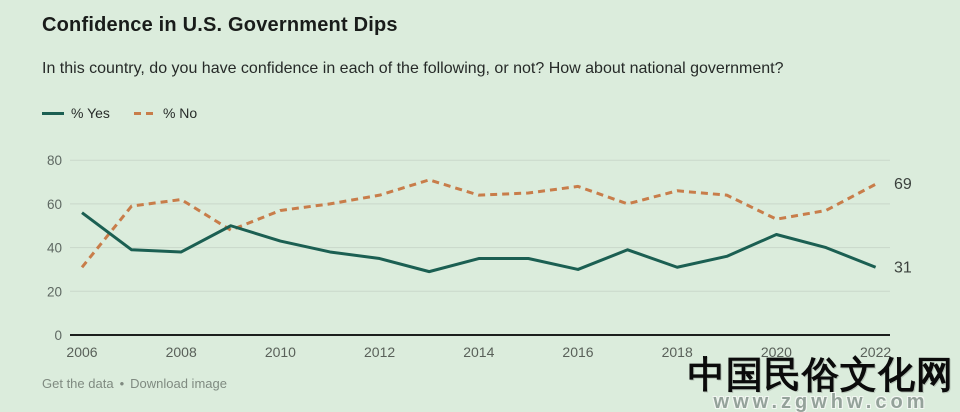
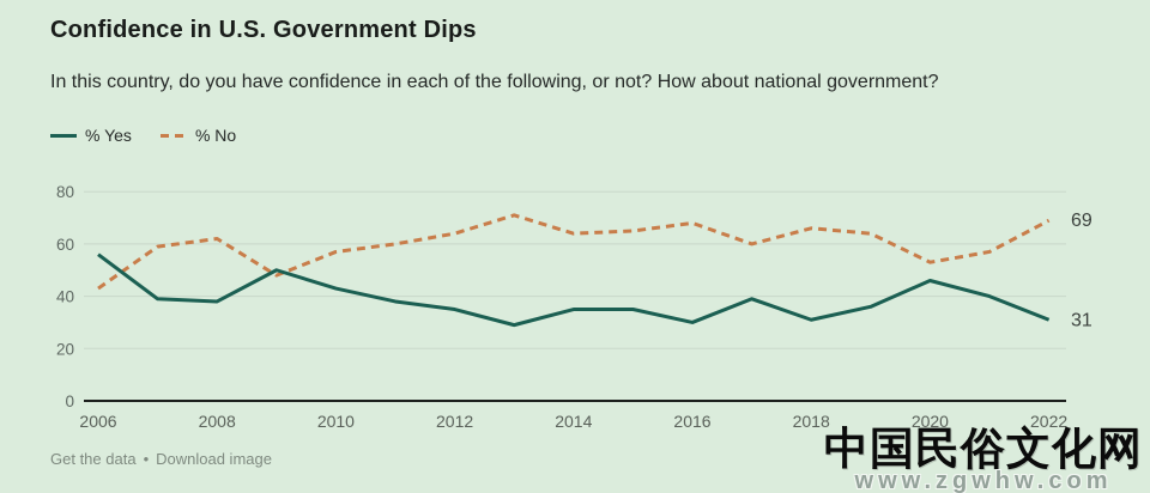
% No/2006: 31 -> 43
